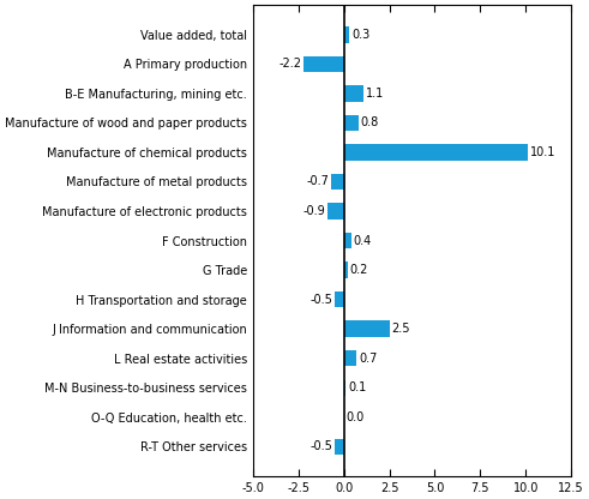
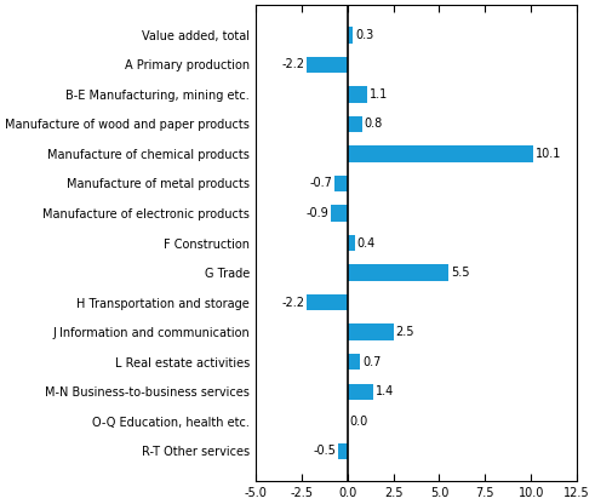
G Trade: 0.2 -> 5.5
H Transportation and storage: -0.5 -> -2.2
M-N Business-to-business services: 0.1 -> 1.4
